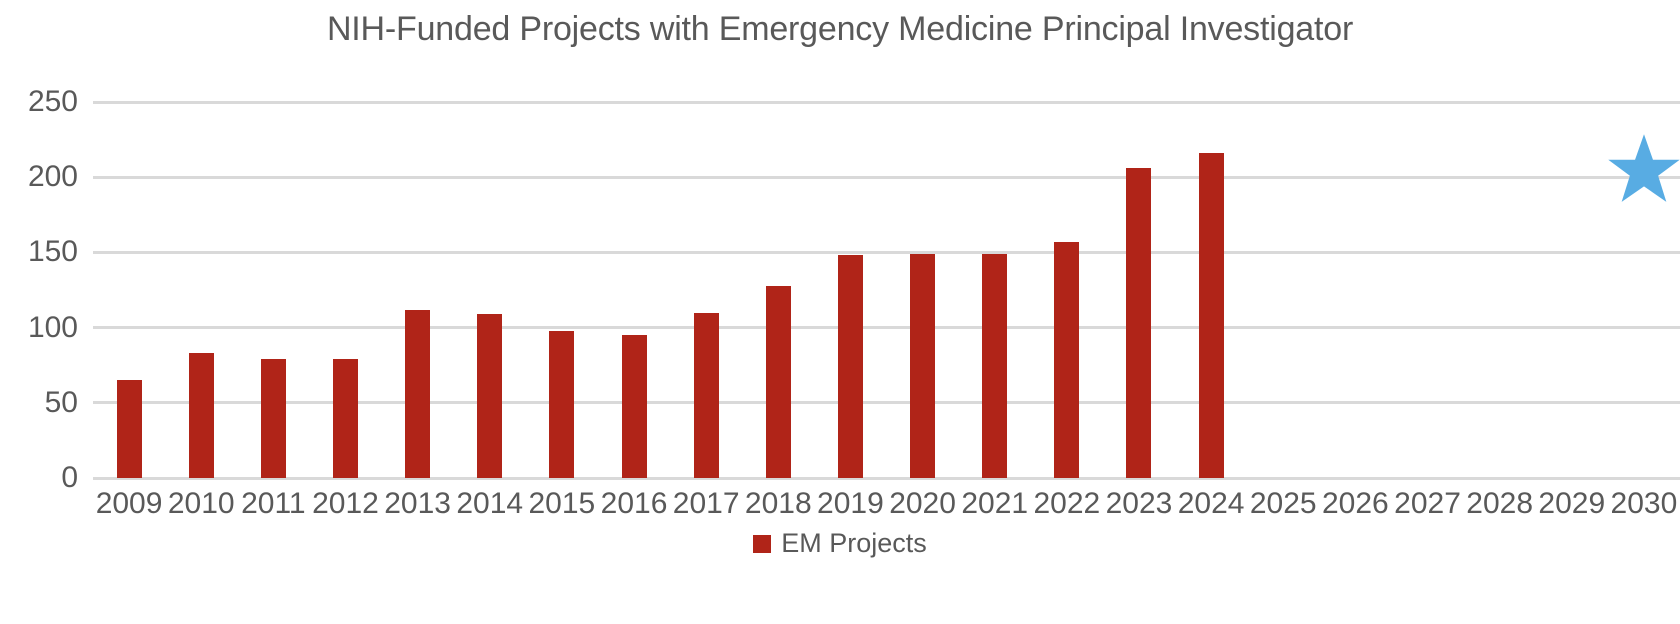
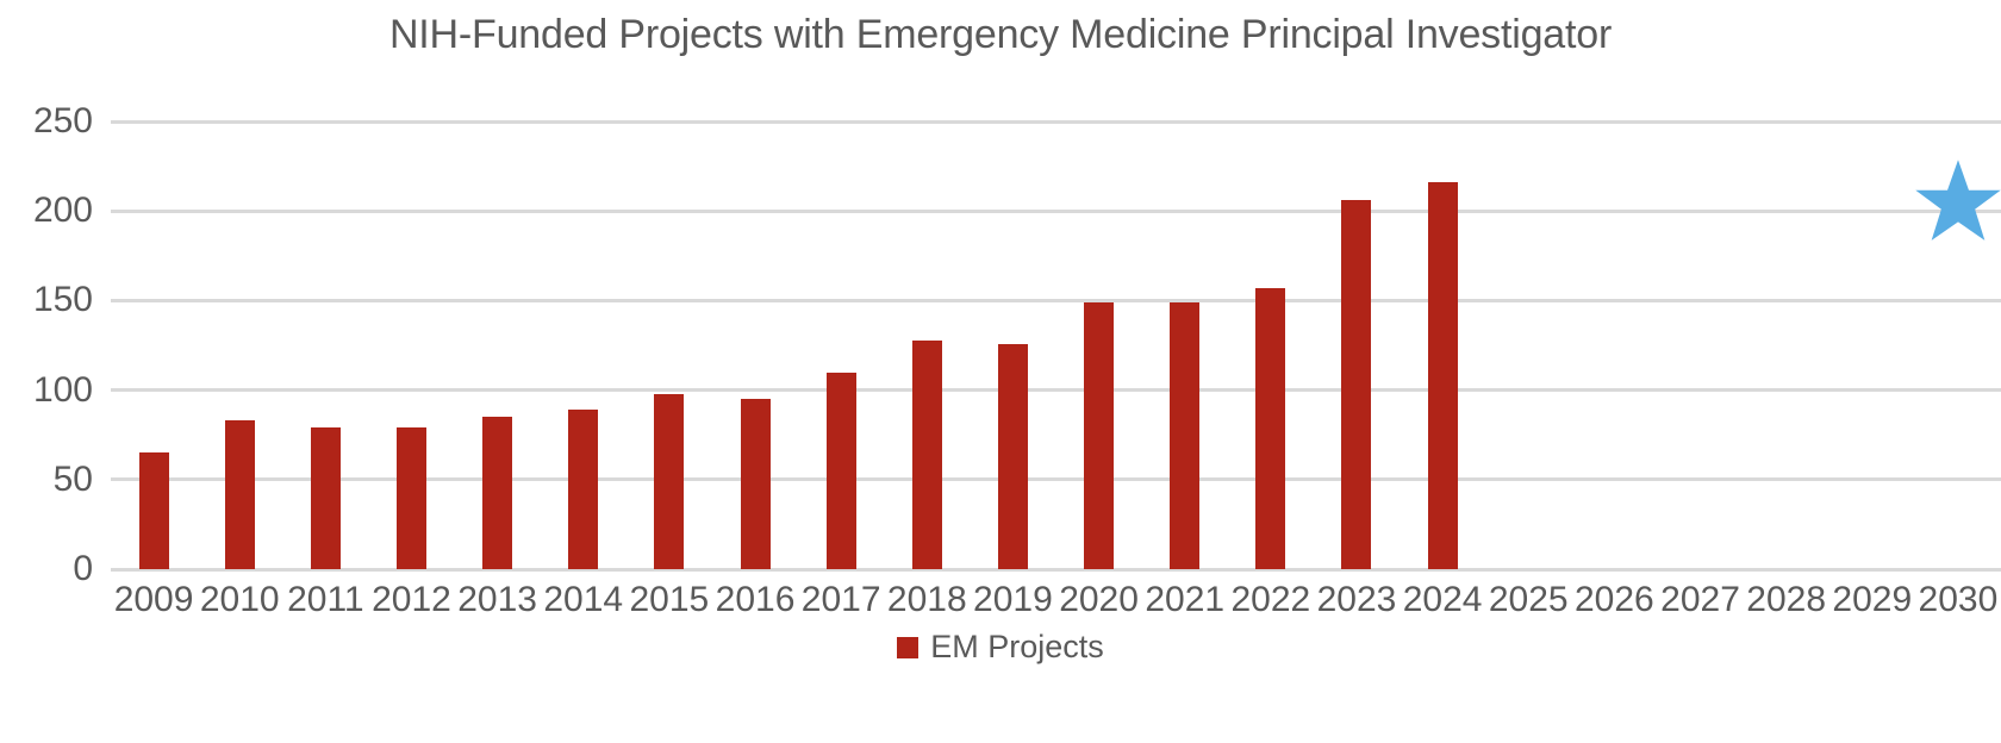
2013: 112 -> 85
2014: 109 -> 89
2019: 148 -> 126
